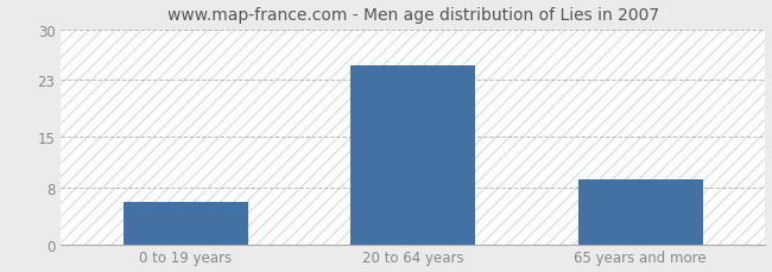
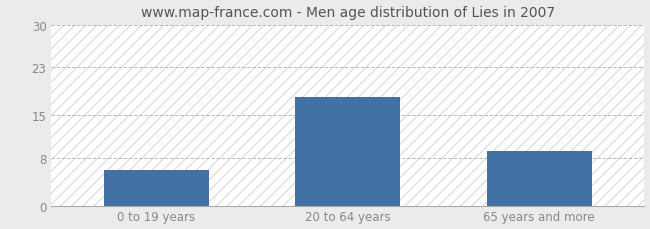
20 to 64 years: 25 -> 18
